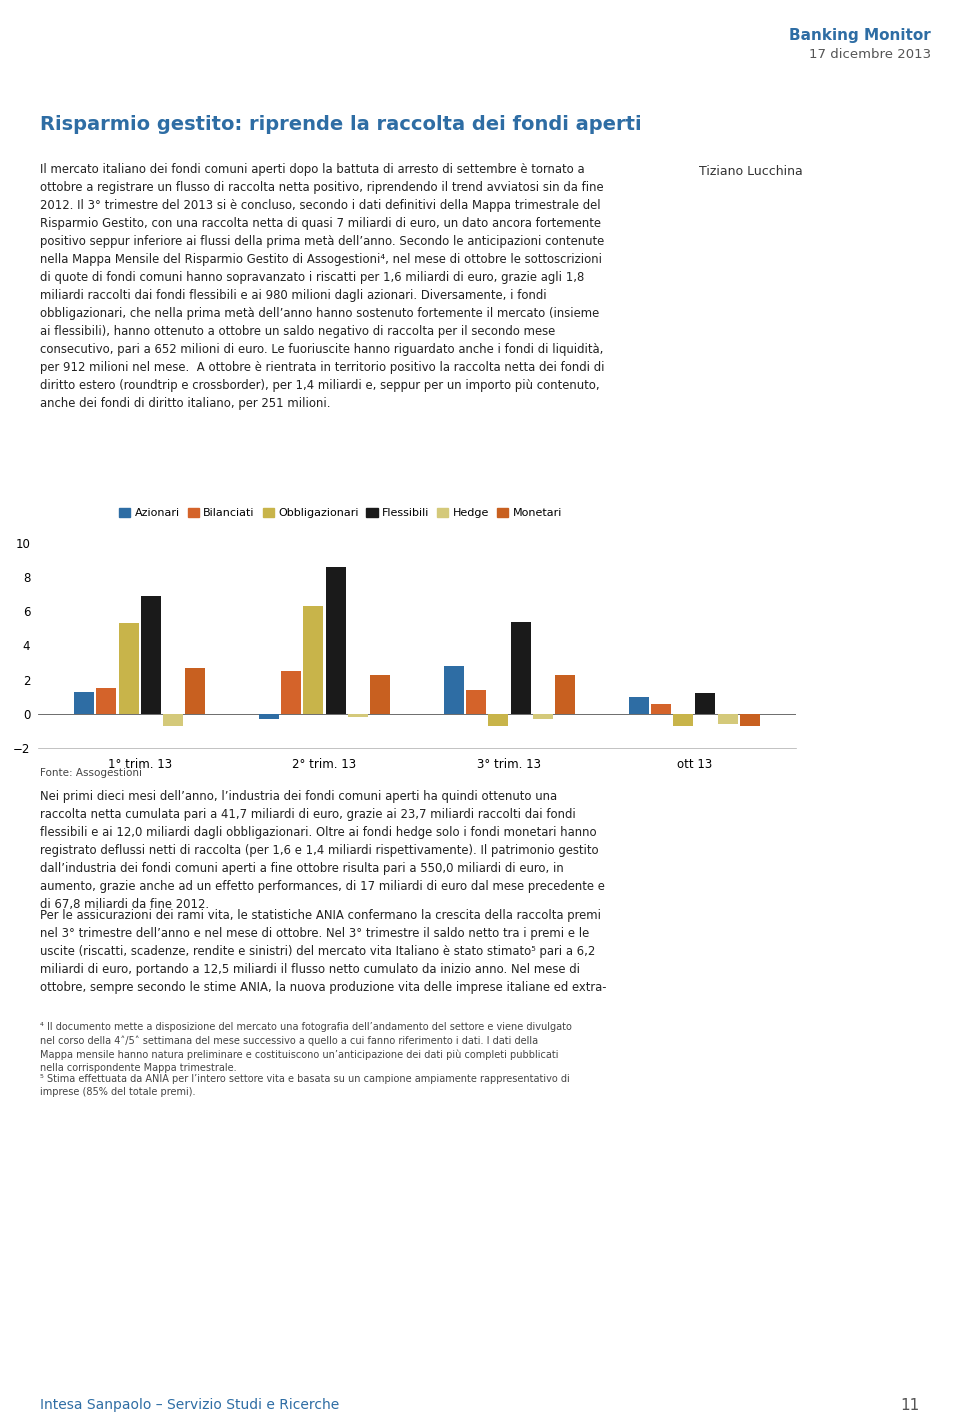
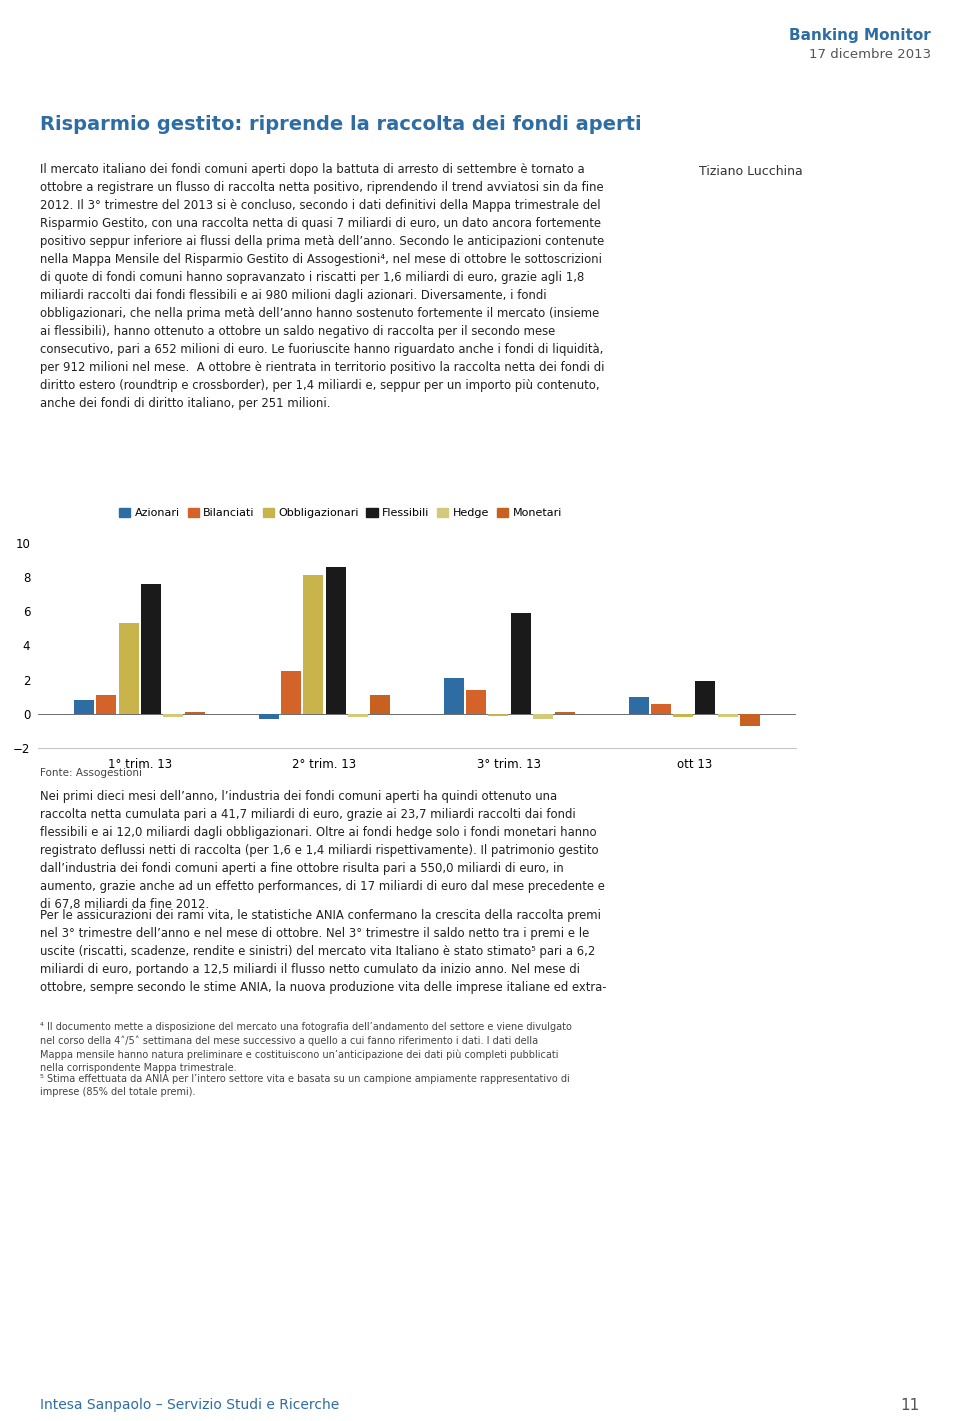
Azionari/1° trim. 13: 1.3 -> 0.8
Bilanciati/1° trim. 13: 1.5 -> 1.1
Flessibili/1° trim. 13: 6.9 -> 7.6
Hedge/1° trim. 13: -0.7 -> -0.2
Monetari/1° trim. 13: 2.7 -> 0.1
Obbligazionari/2° trim. 13: 6.3 -> 8.1
Monetari/2° trim. 13: 2.3 -> 1.1
Azionari/3° trim. 13: 2.8 -> 2.1
Obbligazionari/3° trim. 13: -0.7 -> -0.1
Flessibili/3° trim. 13: 5.4 -> 5.9
Monetari/3° trim. 13: 2.3 -> 0.1
Obbligazionari/ott 13: -0.7 -> -0.2
Flessibili/ott 13: 1.2 -> 1.9
Hedge/ott 13: -0.6 -> -0.2
